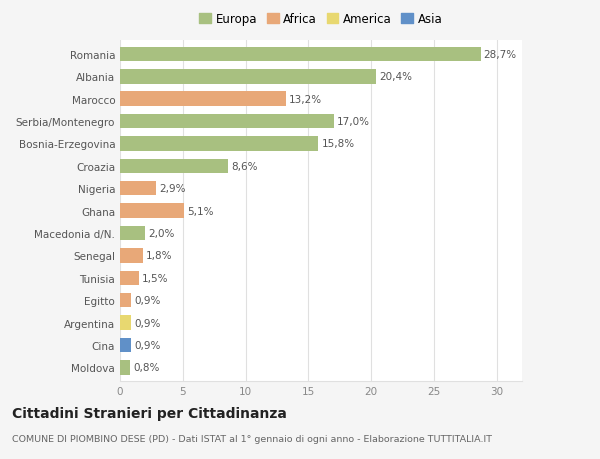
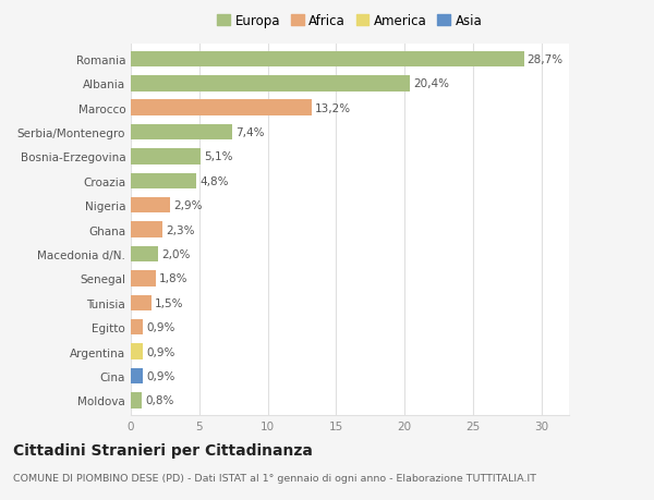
Serbia/Montenegro: 17,0% -> 7,4%
Bosnia-Erzegovina: 15,8% -> 5,1%
Croazia: 8,6% -> 4,8%
Ghana: 5,1% -> 2,3%
